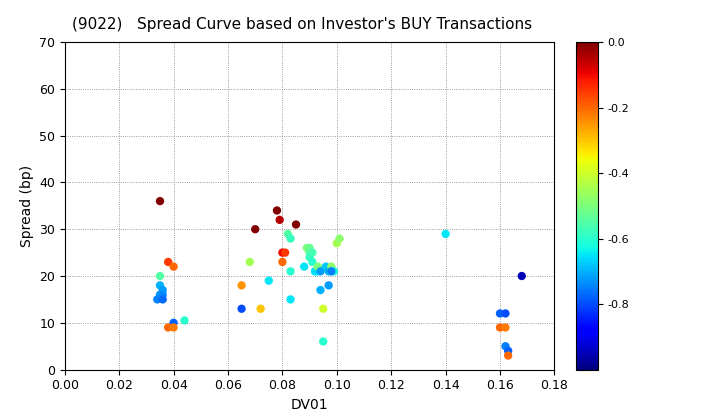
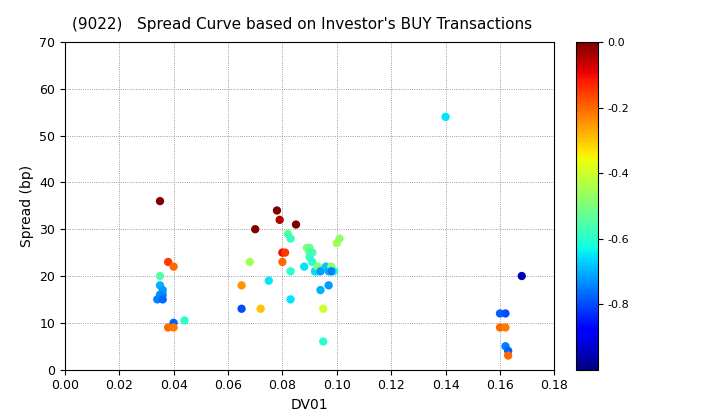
0.14: 29.0 -> 54.0
